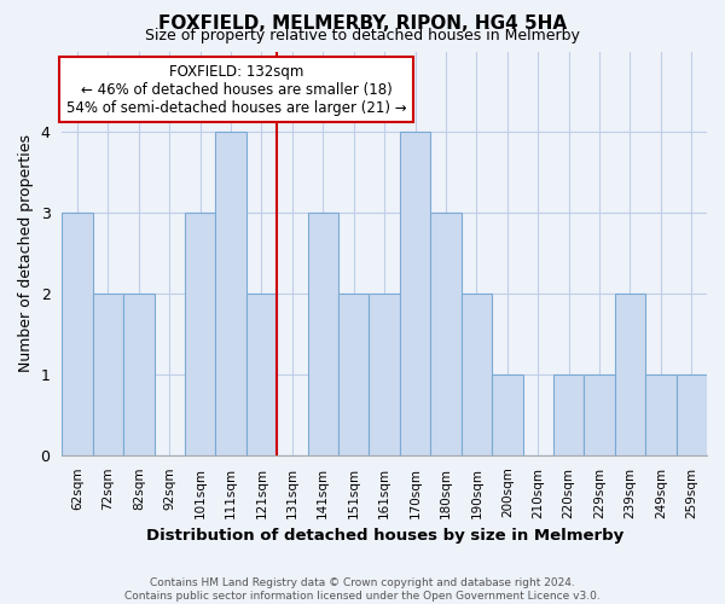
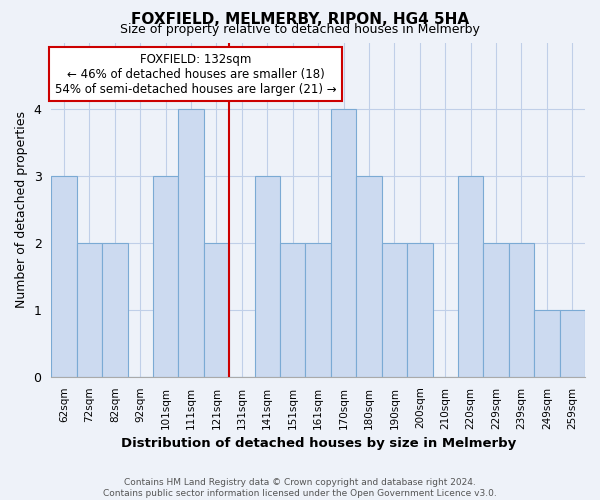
200sqm: 1 -> 2
220sqm: 1 -> 3
229sqm: 1 -> 2
